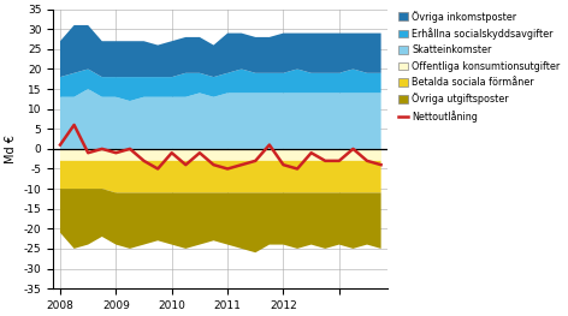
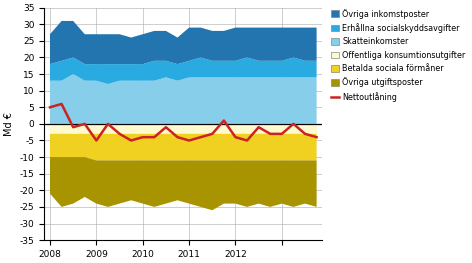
Nettoutlåning/2008: 1 -> 5
Nettoutlåning/2009: -1 -> -5
Nettoutlåning/2010: -1 -> -4
